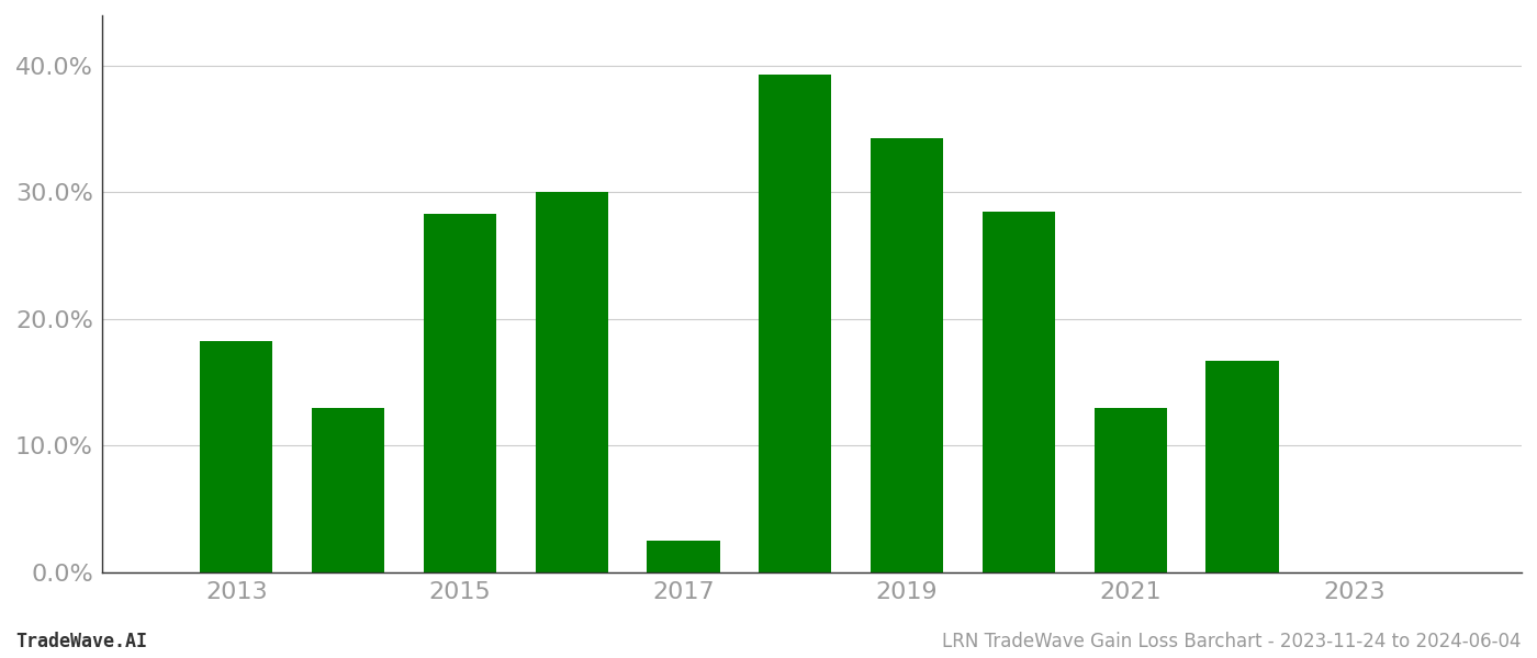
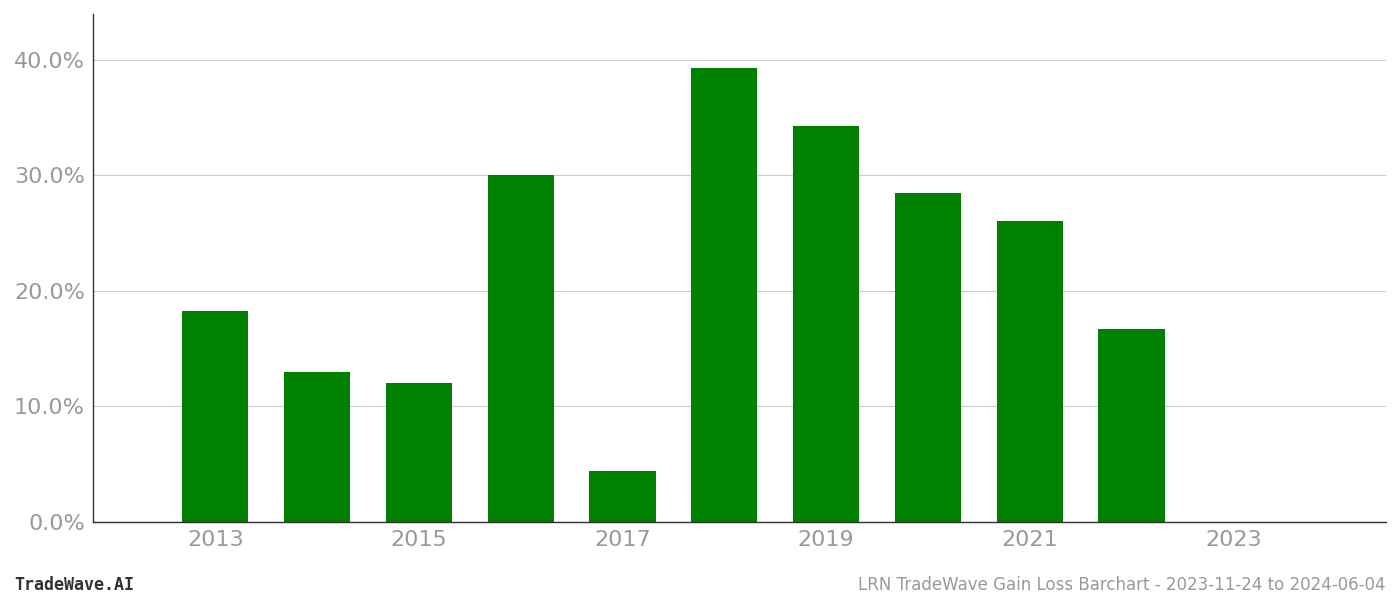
2015: 28.3% -> 12.0%
2017: 2.5% -> 4.4%
2021: 13.0% -> 26.1%
